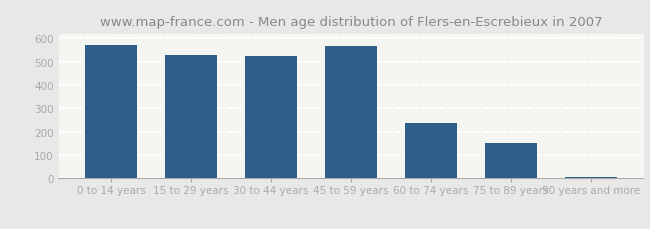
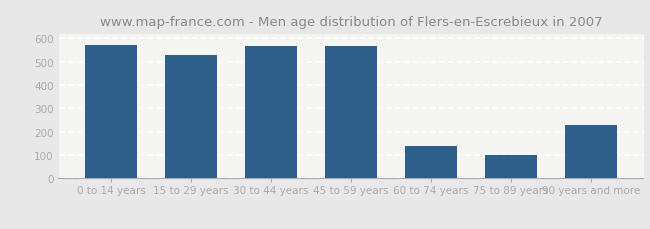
30 to 44 years: 522 -> 565
60 to 74 years: 238 -> 140
75 to 89 years: 150 -> 100
90 years and more: 8 -> 230
